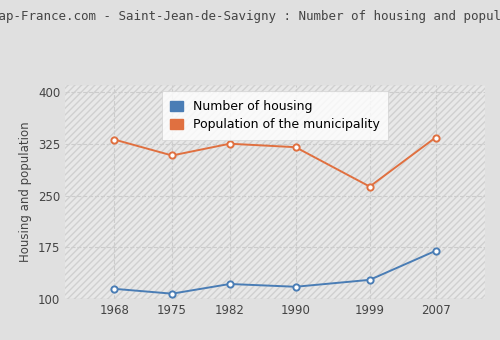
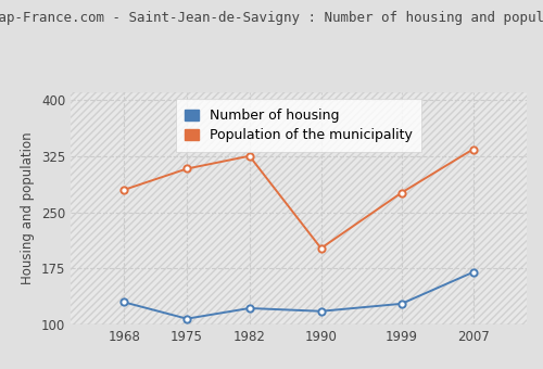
Number of housing/1968: 115 -> 130
Population of the municipality/1968: 331 -> 280
Population of the municipality/1990: 320 -> 202
Population of the municipality/1999: 263 -> 276
